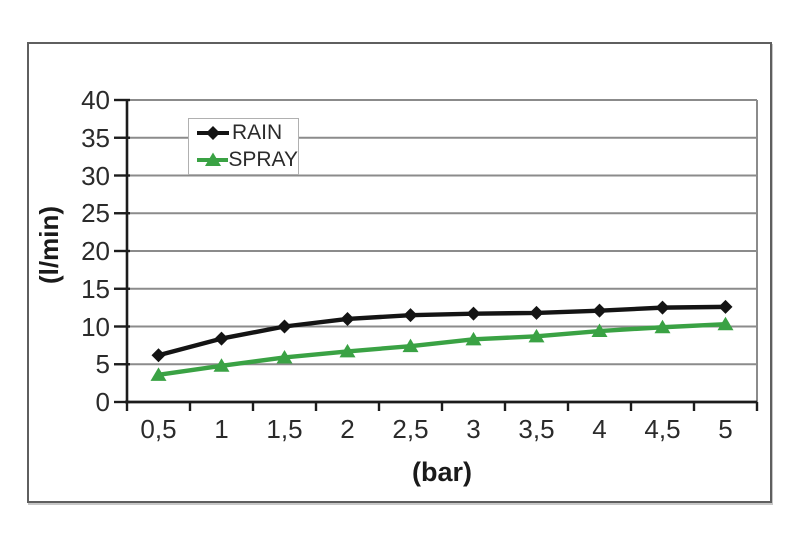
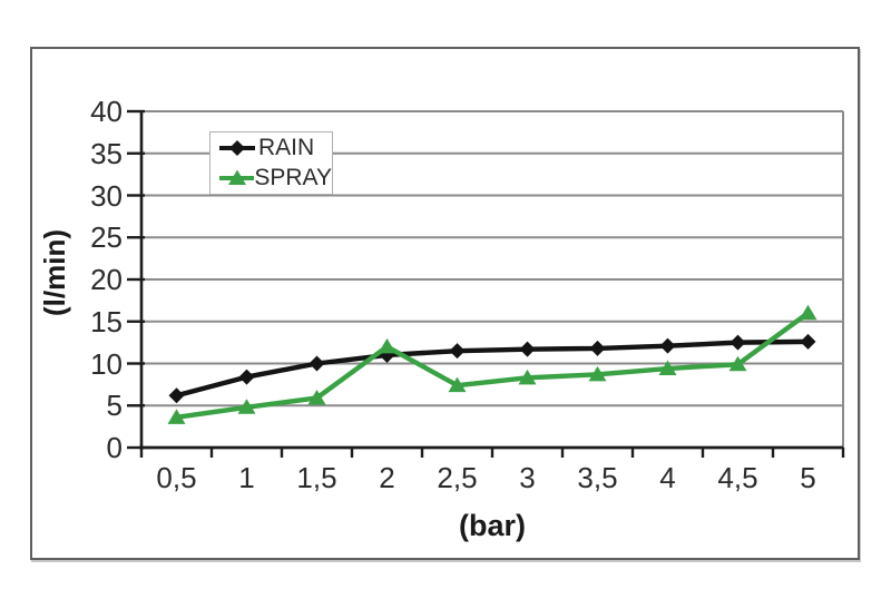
SPRAY/2: 7 -> 12
SPRAY/5: 10 -> 16
